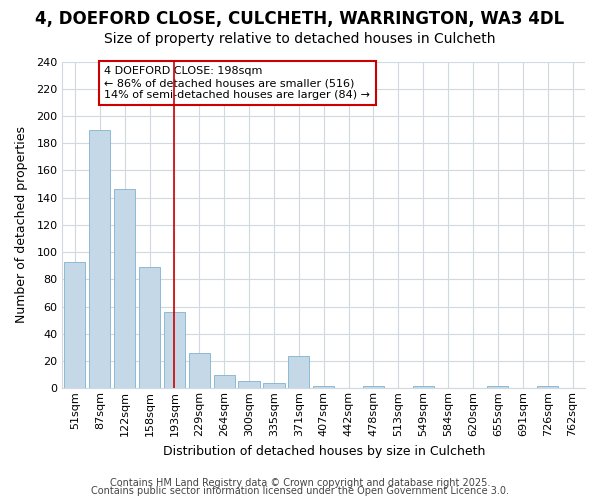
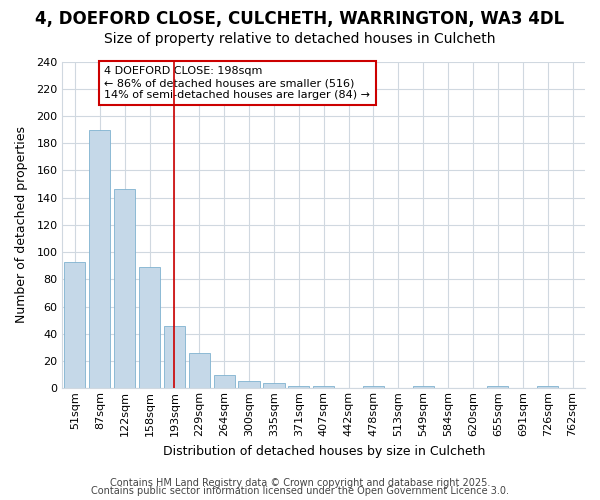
193sqm: 56 -> 46
371sqm: 24 -> 2
